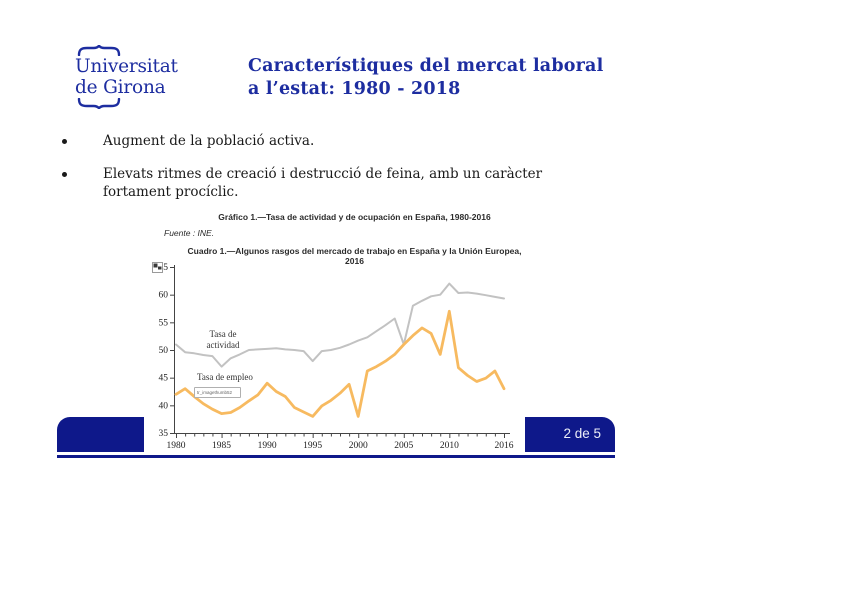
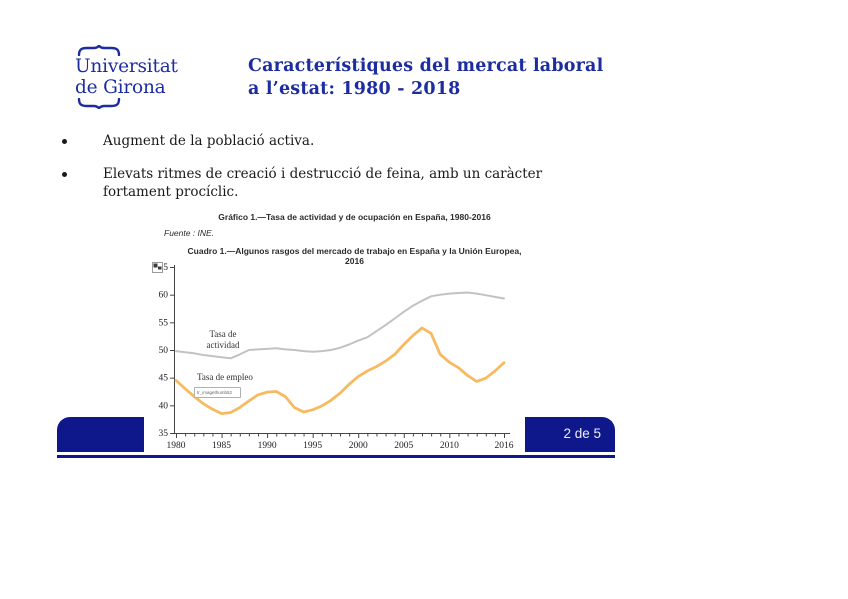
Tasa de actividad/1980: 51 -> 50
Tasa de empleo/1980: 42 -> 44
Tasa de actividad/1985: 47 -> 49
Tasa de empleo/1990: 44 -> 42
Tasa de actividad/1995: 48 -> 50
Tasa de empleo/1995: 38 -> 39
Tasa de empleo/2000: 38 -> 45
Tasa de actividad/2005: 51 -> 57
Tasa de actividad/2010: 62 -> 60
Tasa de empleo/2010: 57 -> 48
Tasa de empleo/2016: 43 -> 48
